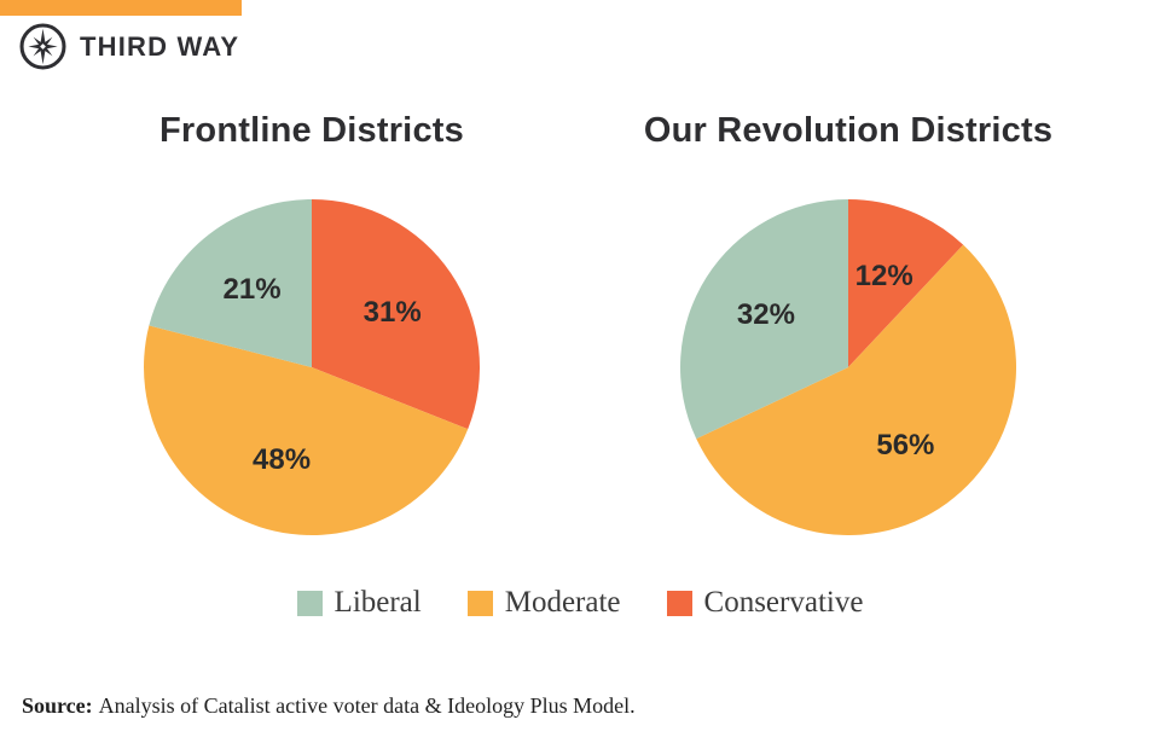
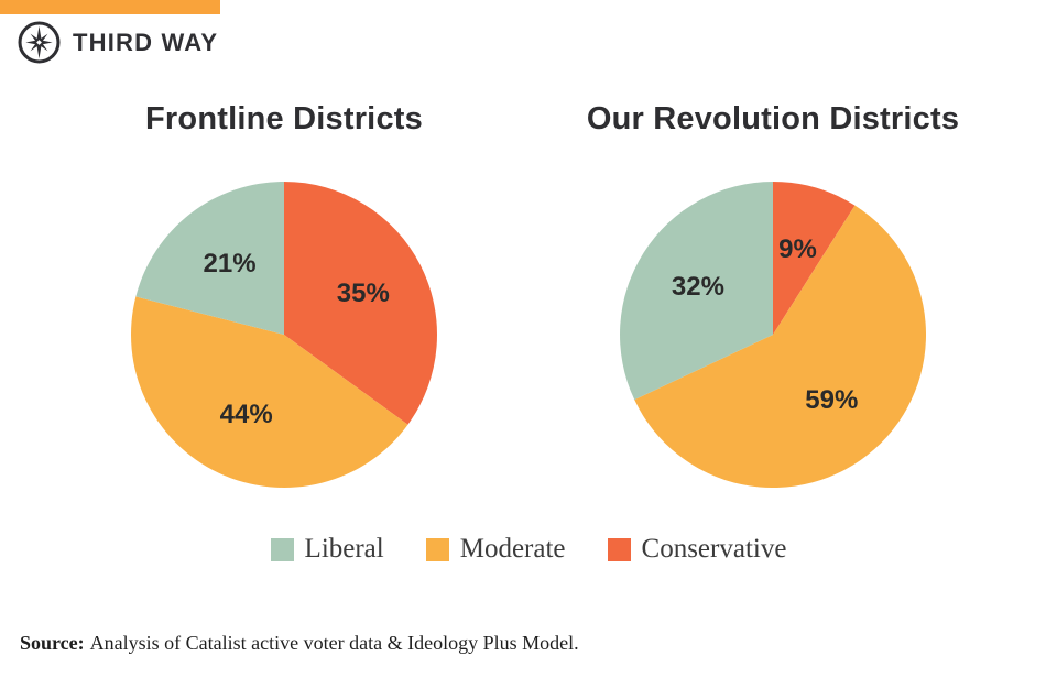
Frontline Districts/Conservative: 31% -> 35%
Frontline Districts/Moderate: 48% -> 44%
Our Revolution Districts/Conservative: 12% -> 9%
Our Revolution Districts/Moderate: 56% -> 59%
